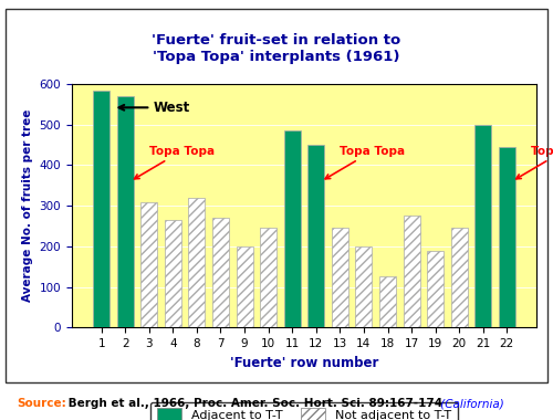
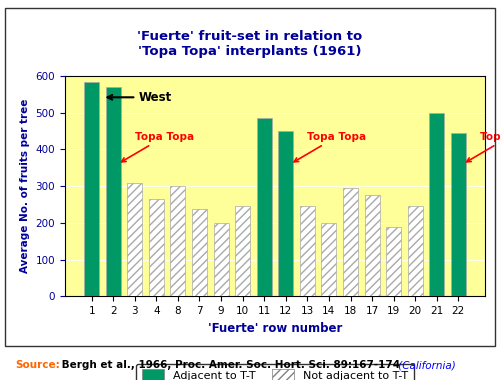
8: 320 -> 300
7: 270 -> 238
18: 125 -> 295
